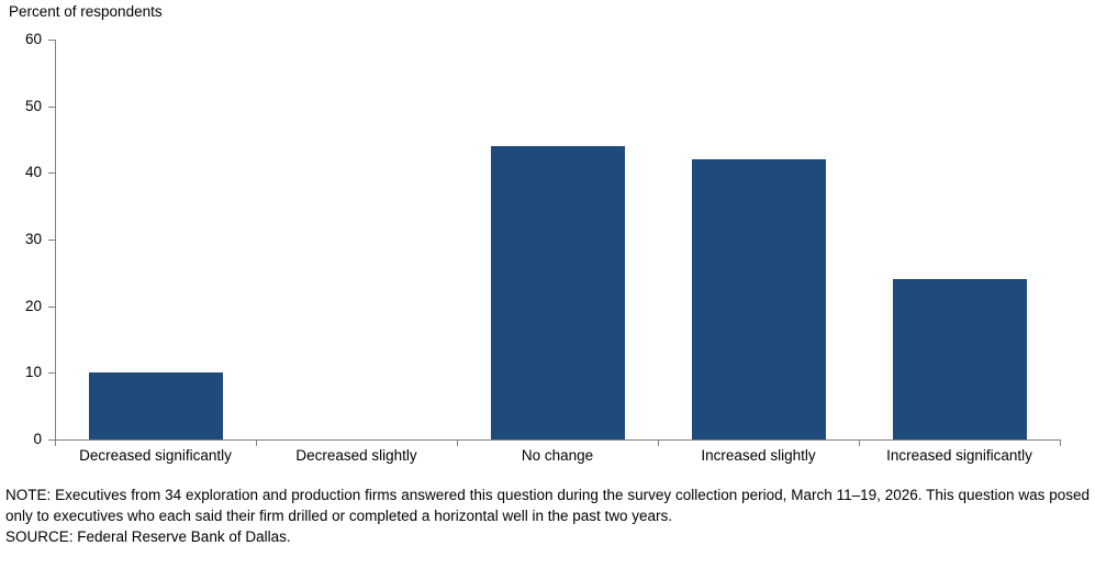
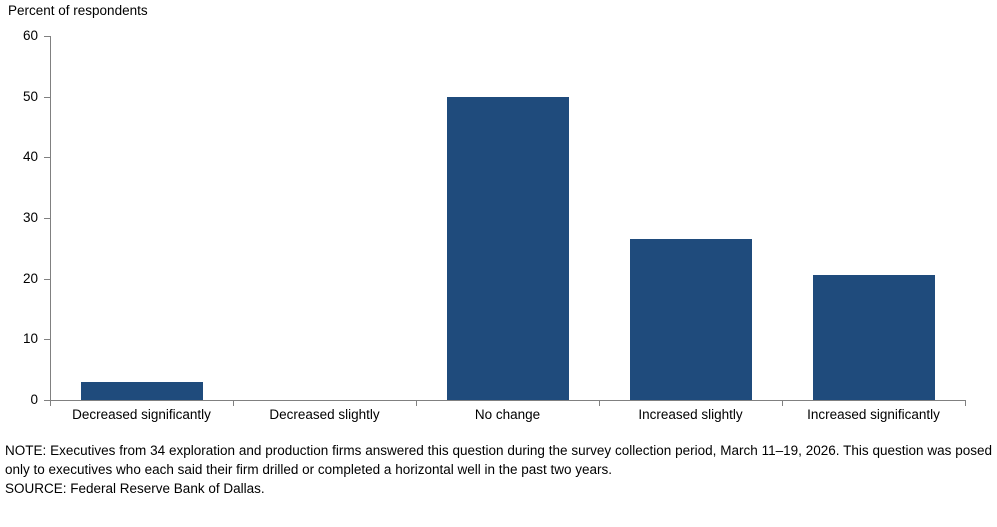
Decreased significantly: 10 -> 3
No change: 44 -> 50
Increased slightly: 42 -> 26
Increased significantly: 24 -> 21
